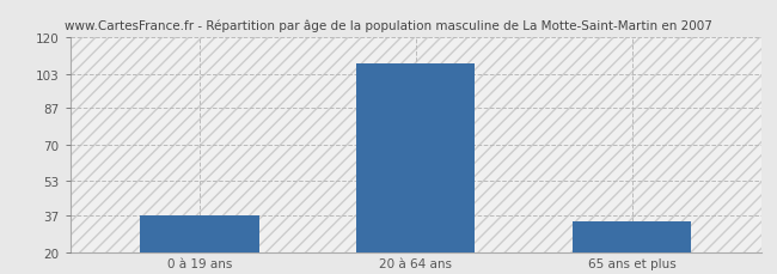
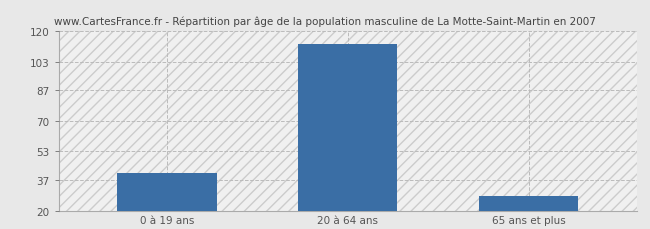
0 à 19 ans: 37 -> 41
20 à 64 ans: 108 -> 113
65 ans et plus: 34 -> 28
